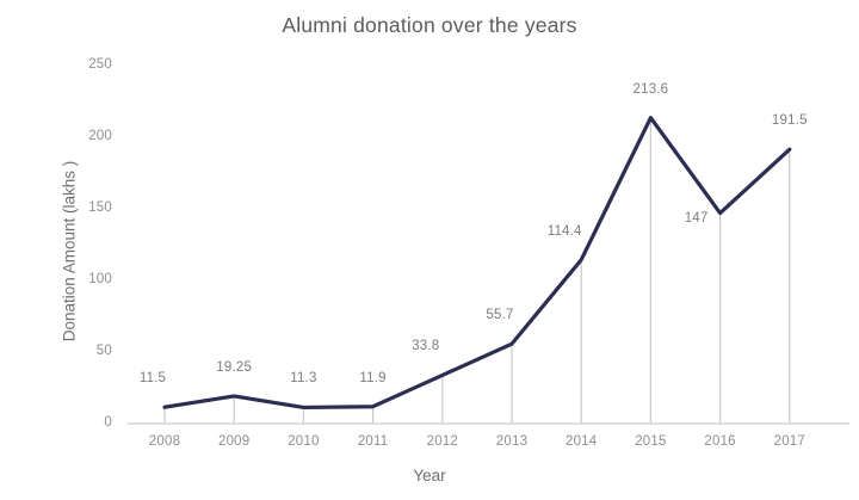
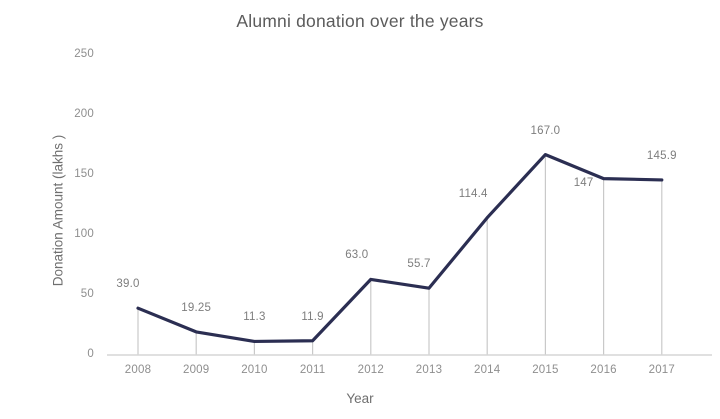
2008: 11.5 -> 39.0
2012: 33.8 -> 63.0
2015: 213.6 -> 167.0
2017: 191.5 -> 145.9
